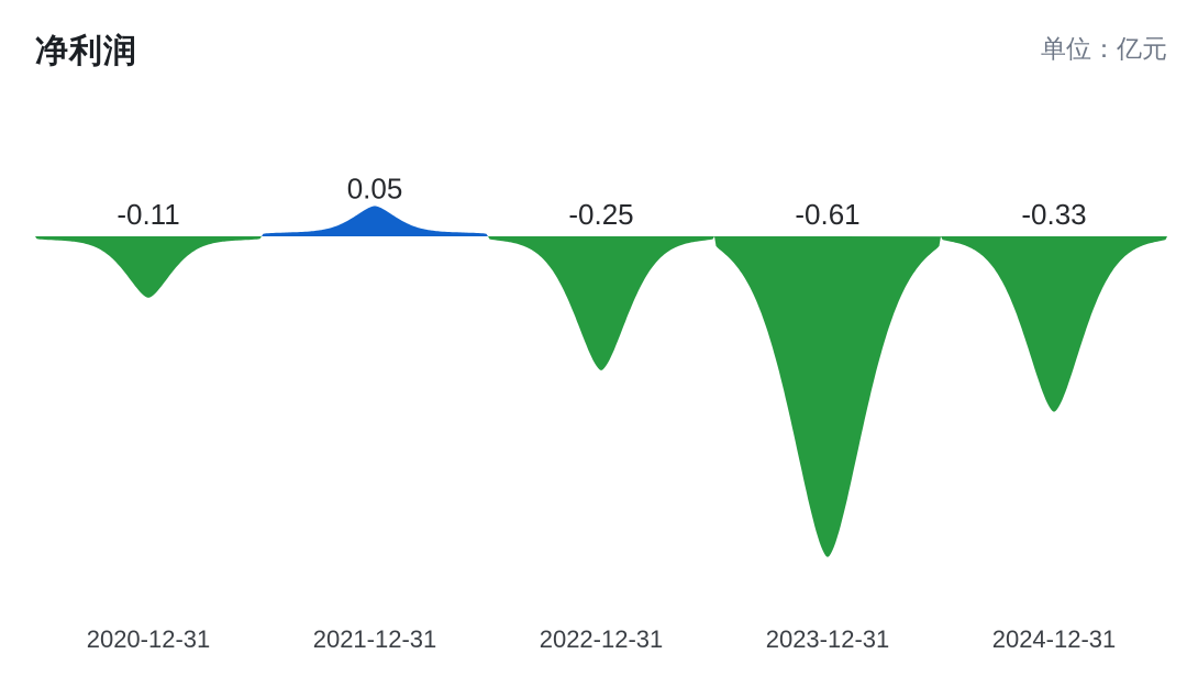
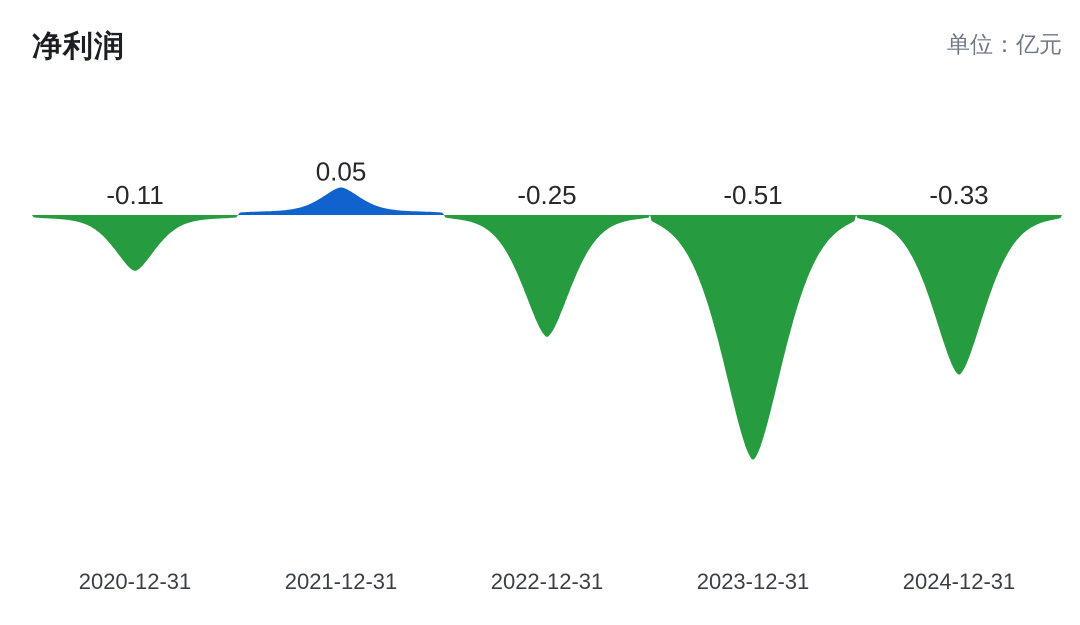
2023-12-31: -0.61 -> -0.51
